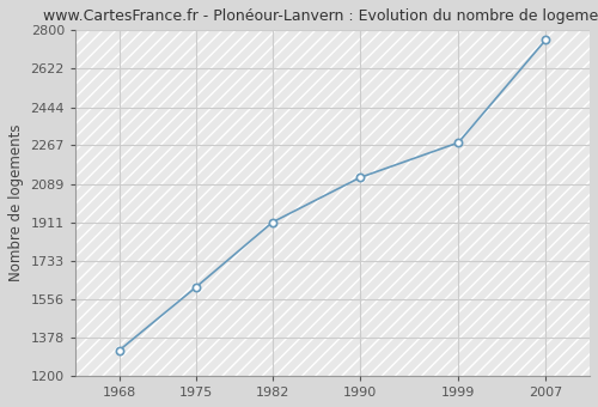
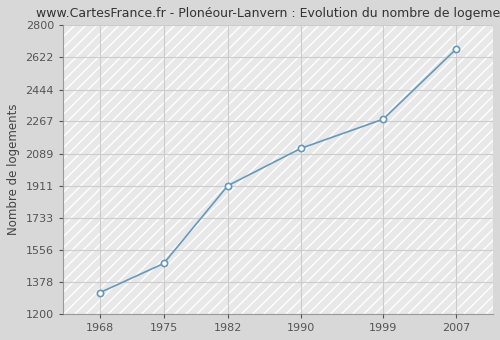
1975: 1610 -> 1480
2007: 2760 -> 2670
